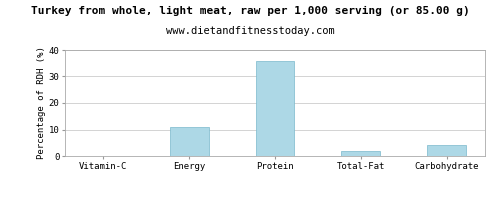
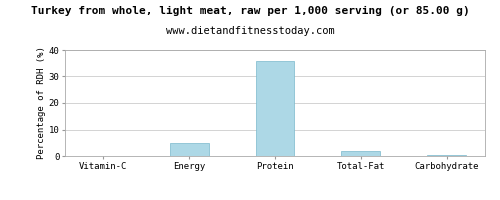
Energy: 11.0 -> 5.0
Carbohydrate: 4.0 -> 0.2
